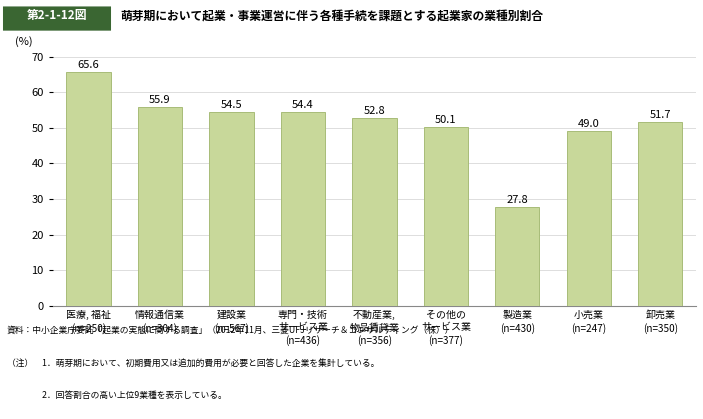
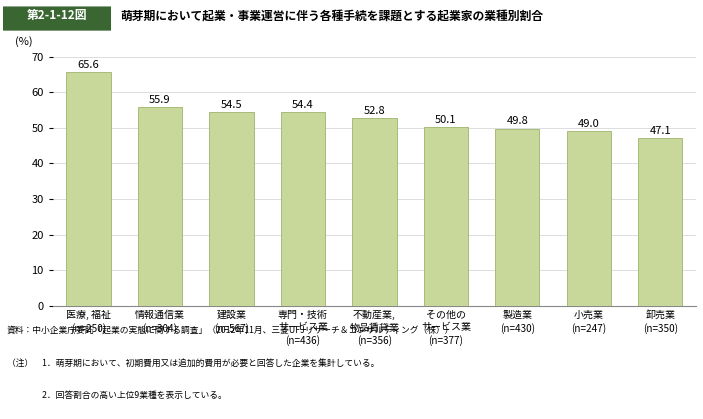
製造業 (n=430): 27.8 -> 49.8
卸売業 (n=350): 51.7 -> 47.1
